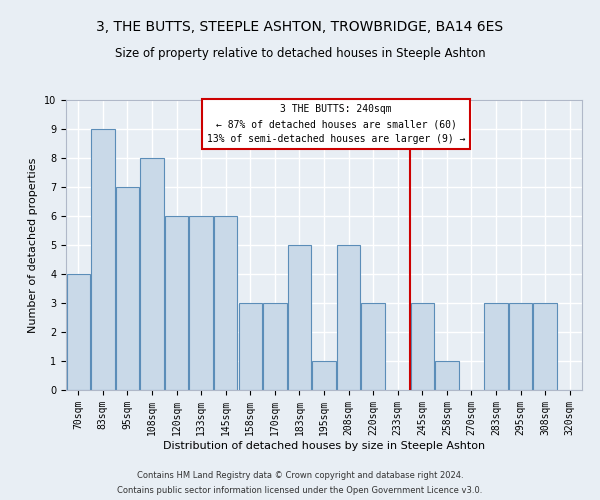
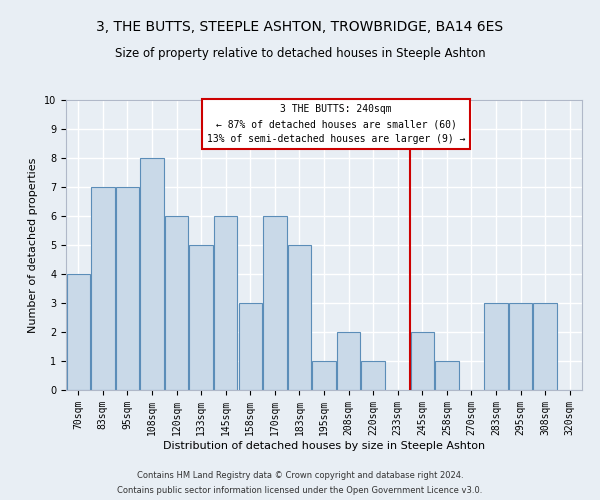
83sqm: 9 -> 7
133sqm: 6 -> 5
170sqm: 3 -> 6
208sqm: 5 -> 2
220sqm: 3 -> 1
245sqm: 3 -> 2
